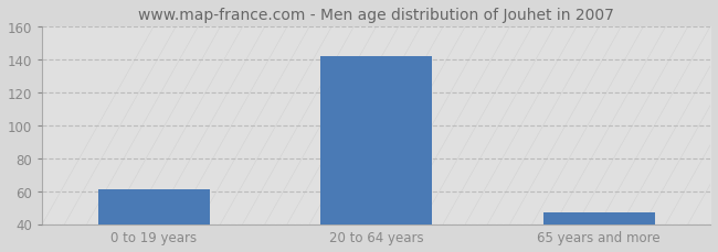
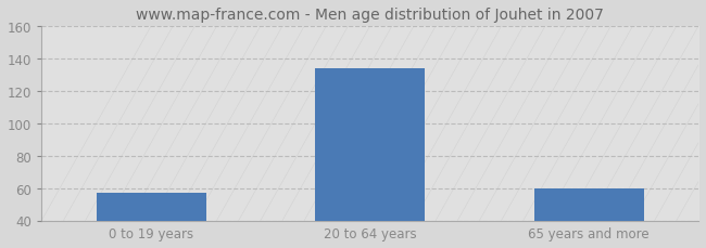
0 to 19 years: 61 -> 57
20 to 64 years: 142 -> 134
65 years and more: 47 -> 60
